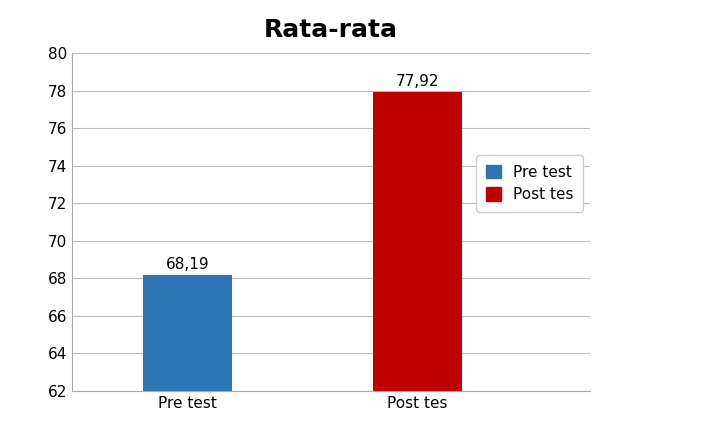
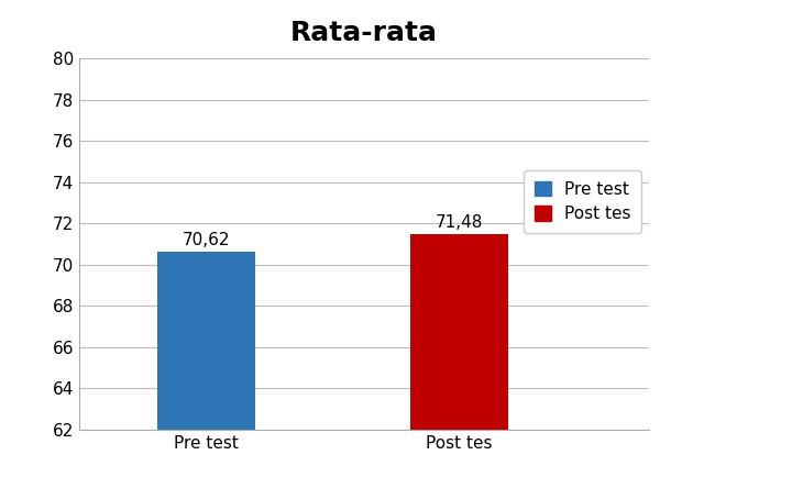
Pre test: 68,19 -> 70,62
Post tes: 77,92 -> 71,48
